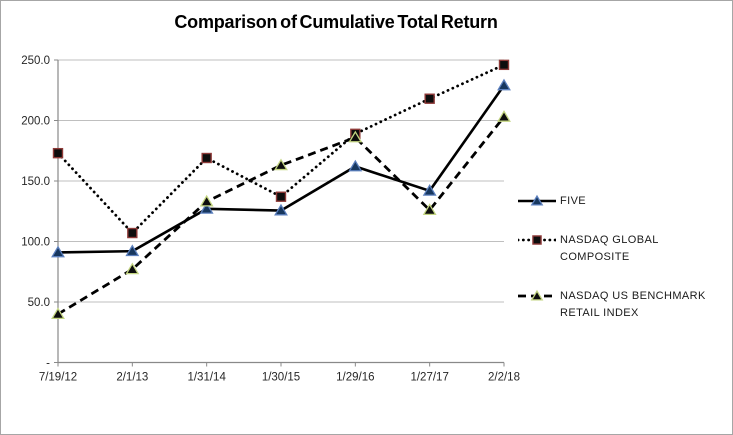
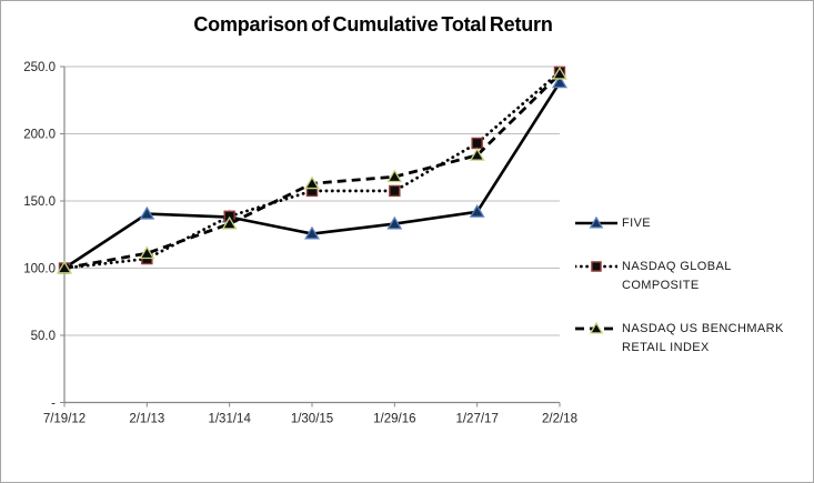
FIVE/7/19/12: 91 -> 100
NASDAQ GLOBAL COMPOSITE/7/19/12: 173 -> 100
NASDAQ US BENCHMARK RETAIL INDEX/7/19/12: 40 -> 100
FIVE/2/1/13: 92 -> 140
NASDAQ US BENCHMARK RETAIL INDEX/2/1/13: 77 -> 111
FIVE/1/31/14: 127 -> 138
NASDAQ GLOBAL COMPOSITE/1/31/14: 169 -> 139
NASDAQ GLOBAL COMPOSITE/1/30/15: 137 -> 158
FIVE/1/29/16: 162 -> 133
NASDAQ GLOBAL COMPOSITE/1/29/16: 189 -> 158
NASDAQ US BENCHMARK RETAIL INDEX/1/29/16: 186 -> 168
NASDAQ GLOBAL COMPOSITE/1/27/17: 218 -> 193
NASDAQ US BENCHMARK RETAIL INDEX/1/27/17: 126 -> 184
FIVE/2/2/18: 229 -> 238
NASDAQ US BENCHMARK RETAIL INDEX/2/2/18: 203 -> 244
